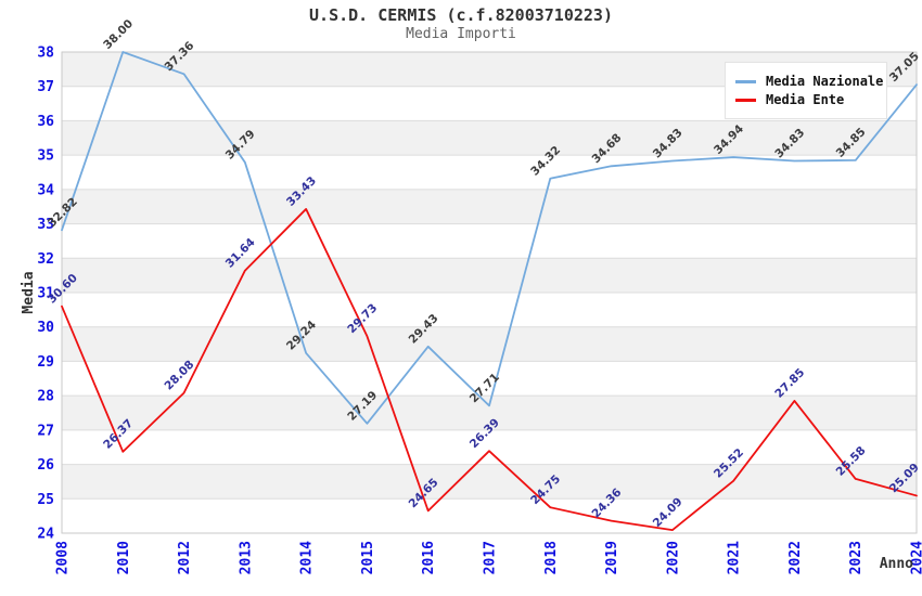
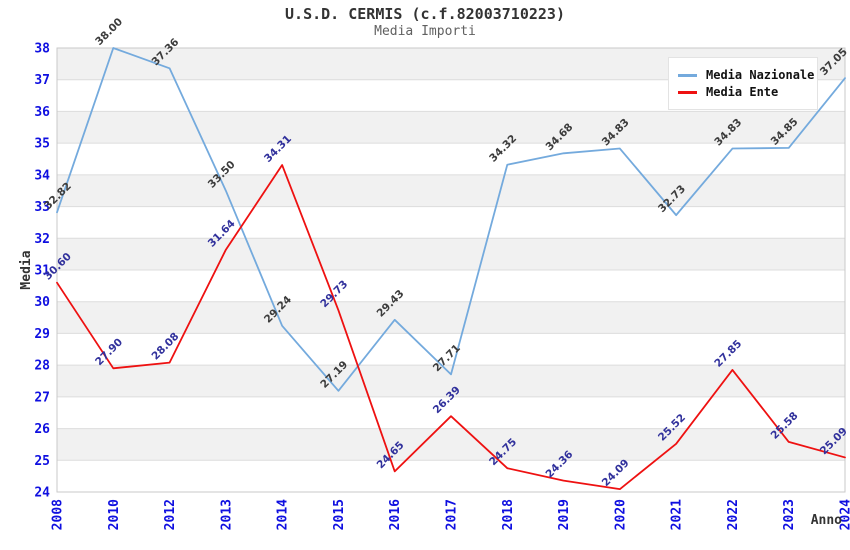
Media Ente/2010: 26.37 -> 27.90
Media Nazionale/2013: 34.79 -> 33.50
Media Ente/2014: 33.43 -> 34.31
Media Nazionale/2021: 34.94 -> 32.73
